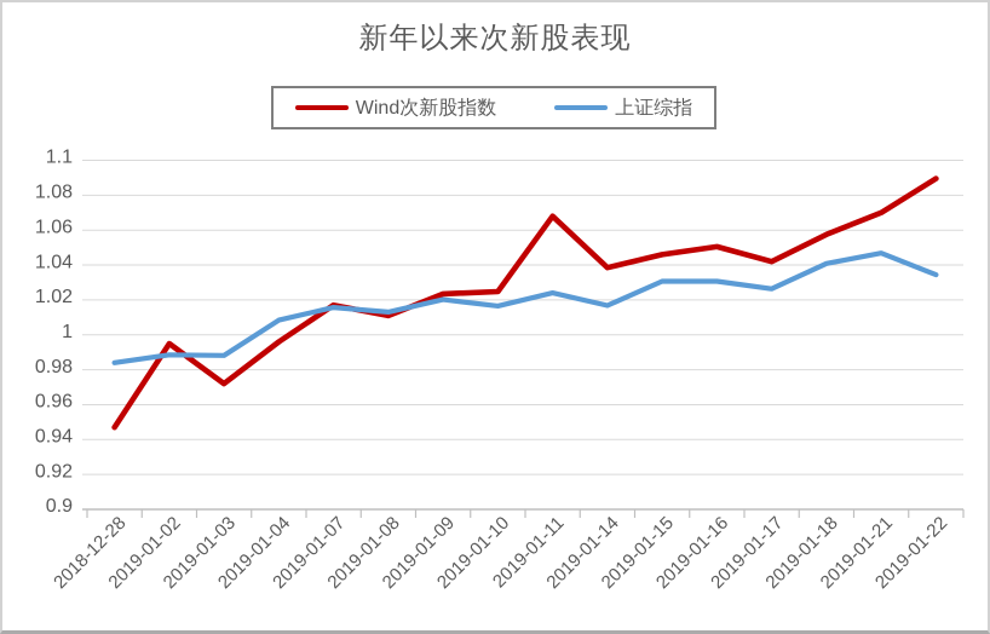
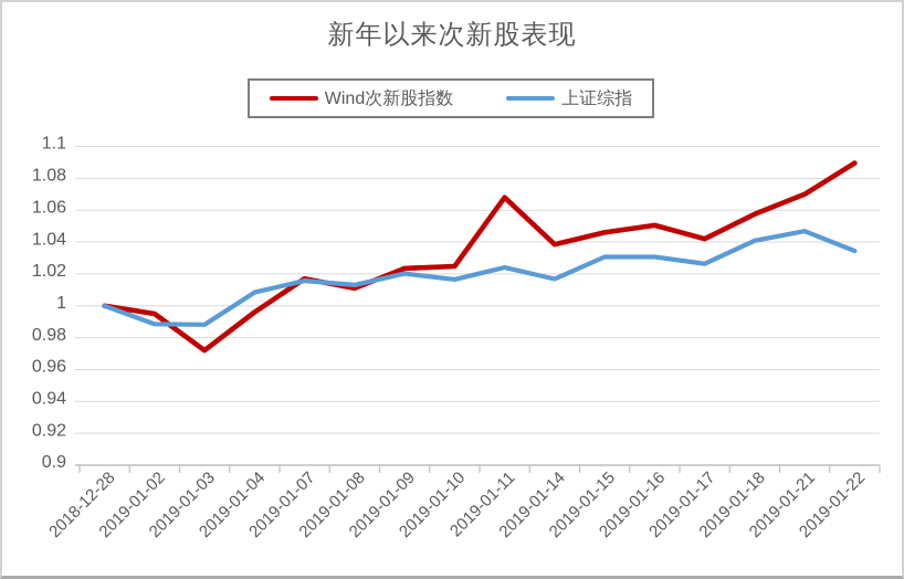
Wind次新股指数/2018-12-28: 0.947 -> 1.000
上证综指/2018-12-28: 0.984 -> 1.000
